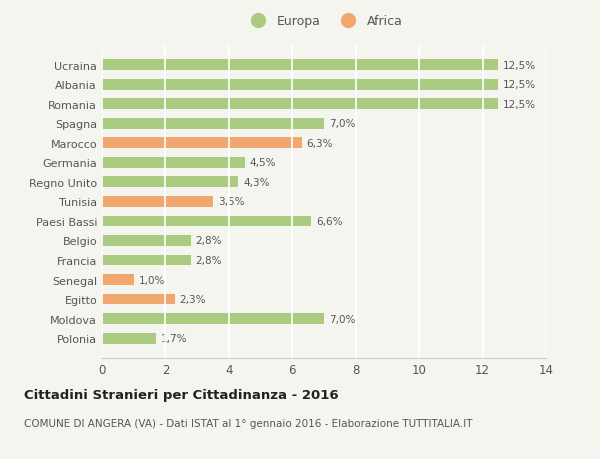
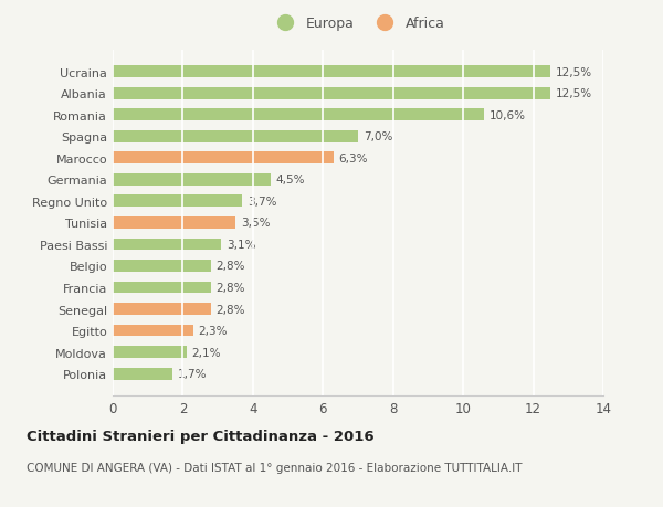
Romania: 12,5% -> 10,6%
Regno Unito: 4,3% -> 3,7%
Paesi Bassi: 6,6% -> 3,1%
Senegal: 1,0% -> 2,8%
Moldova: 7,0% -> 2,1%
